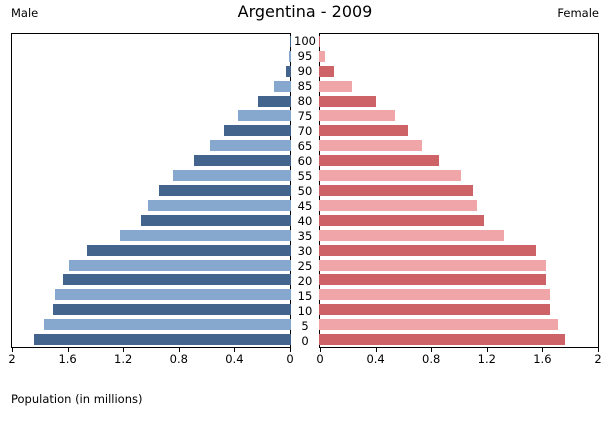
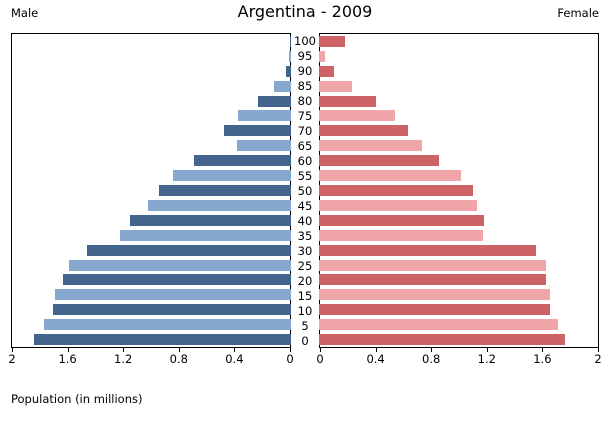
Female/35: 1.33 -> 1.18
Male/40: 1.08 -> 1.16
Male/65: 0.58 -> 0.39
Female/100: 0.01 -> 0.19
